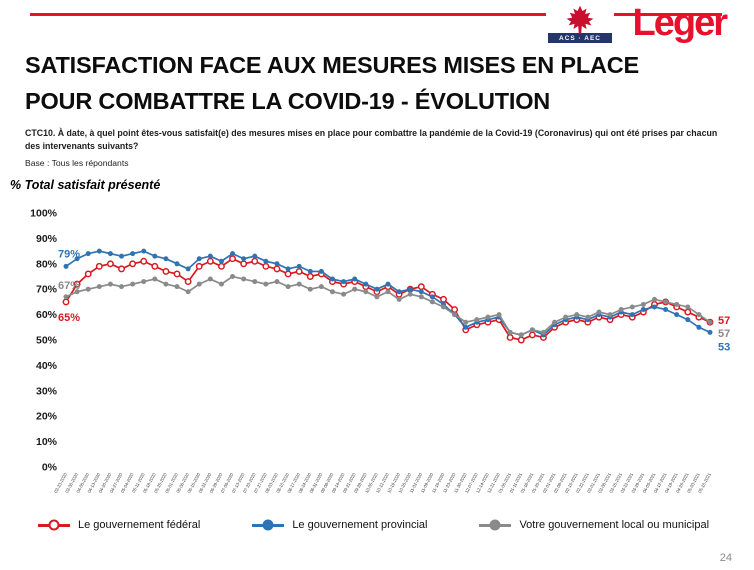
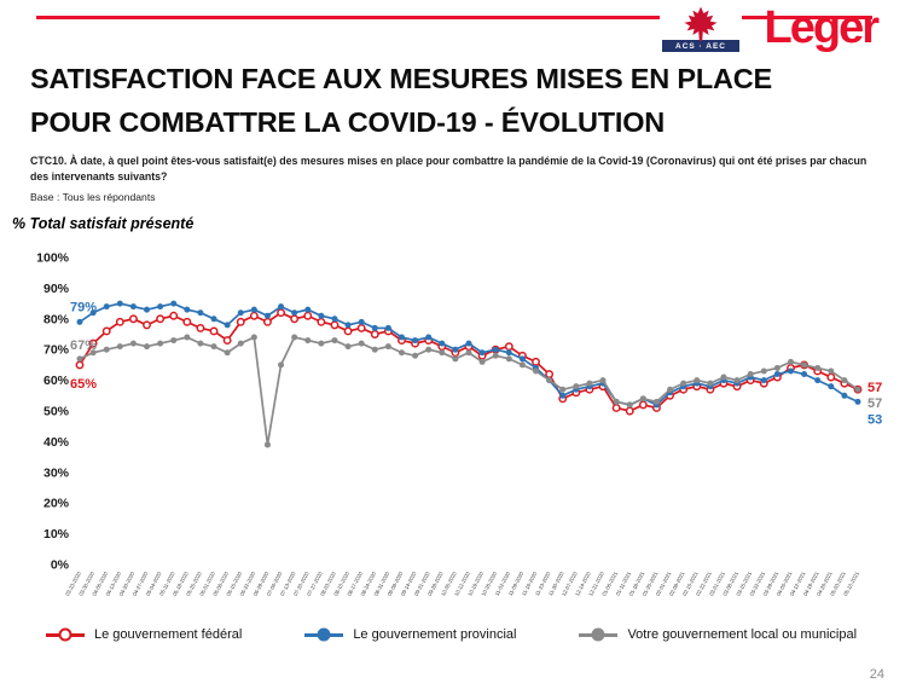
Votre gouvernement local ou municipal/06-29-2020: 72% -> 39%
Votre gouvernement local ou municipal/07-06-2020: 75% -> 65%
